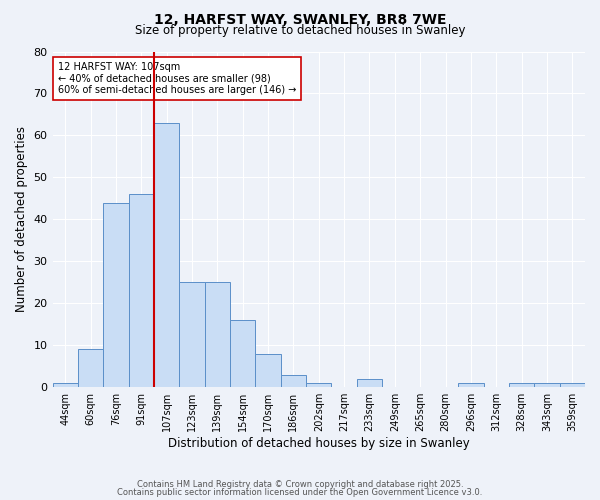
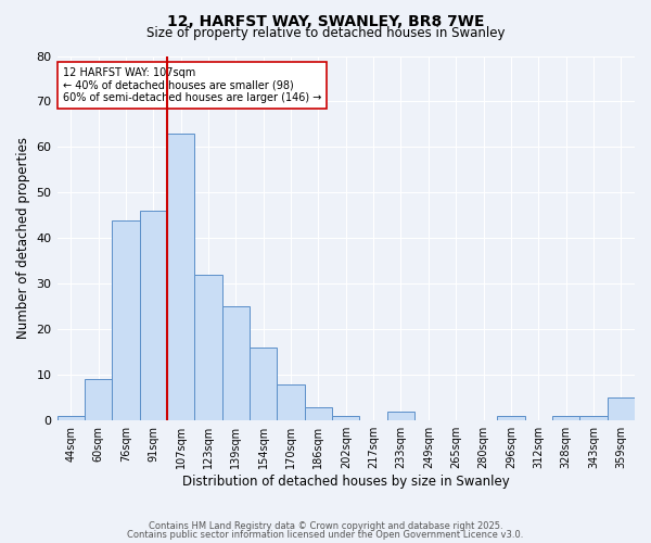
123sqm: 25 -> 32
359sqm: 1 -> 5
